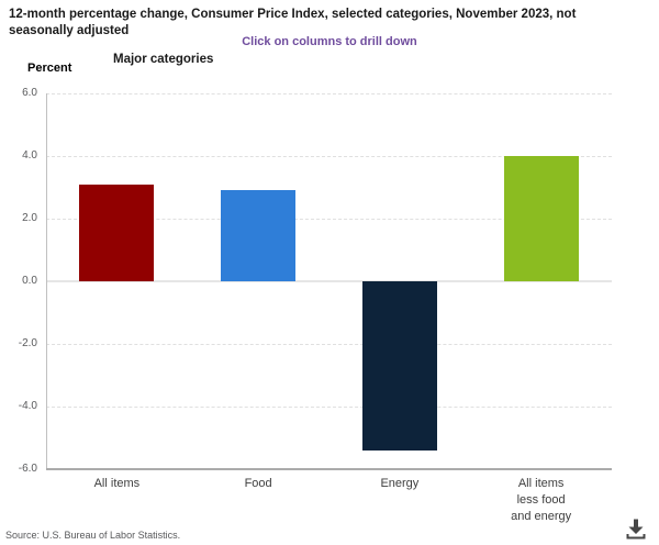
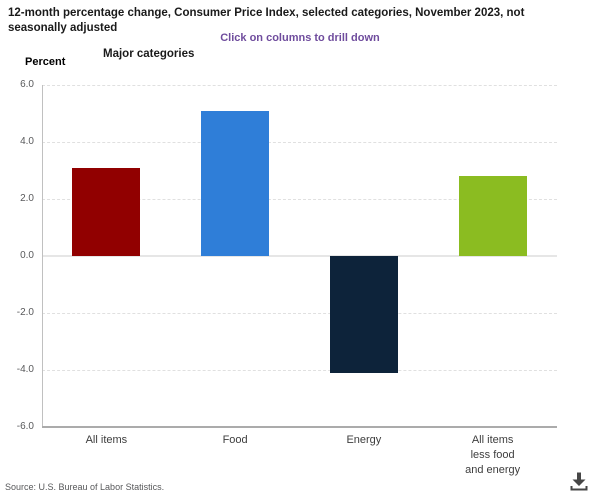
Food: 2.9 -> 5.1
Energy: -5.4 -> -4.1
All items less food and energy: 4.0 -> 2.8
